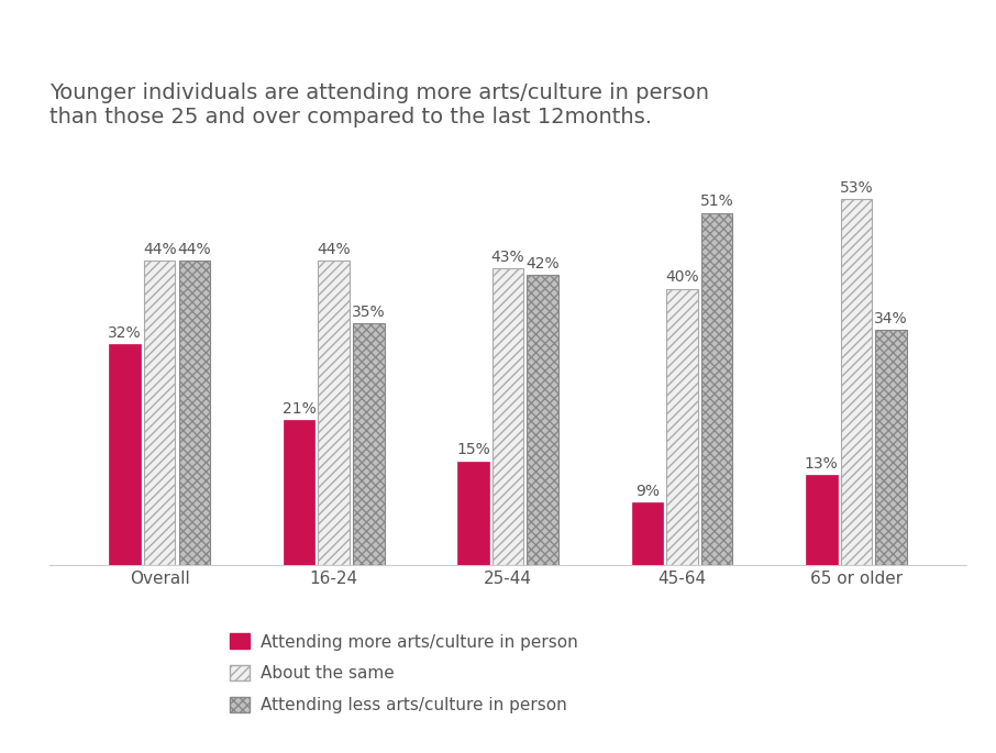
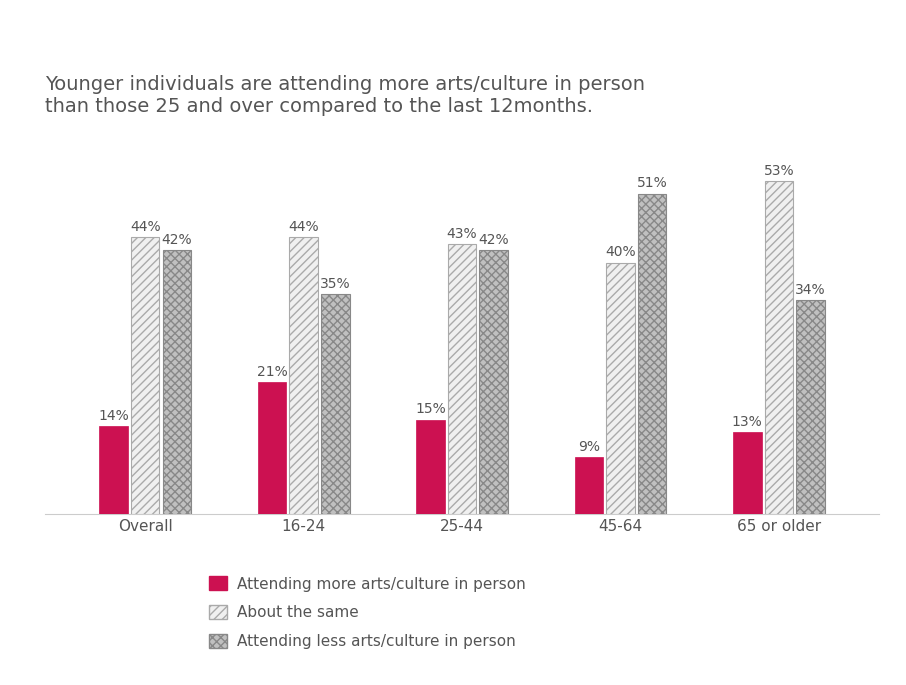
Attending more arts/culture in person/Overall: 32% -> 14%
Attending less arts/culture in person/Overall: 44% -> 42%
